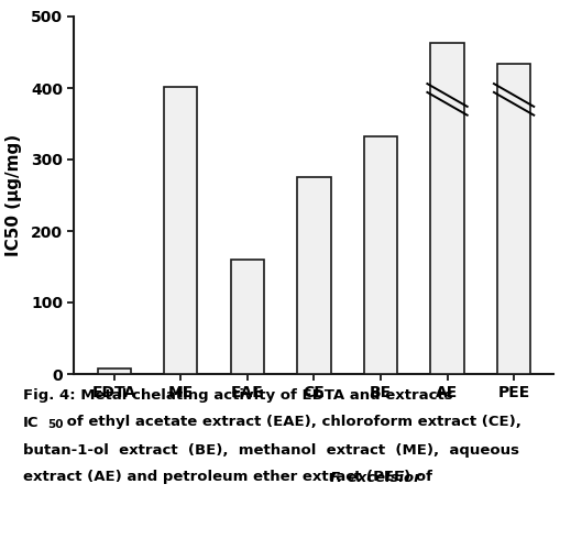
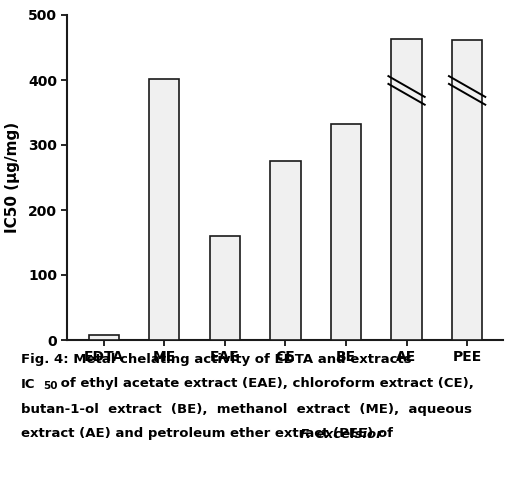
PEE: 434 -> 462
